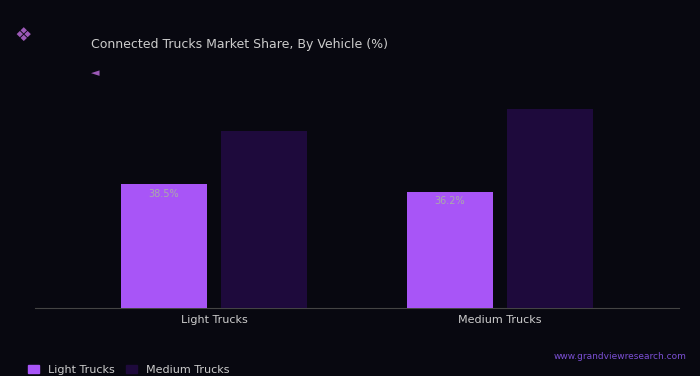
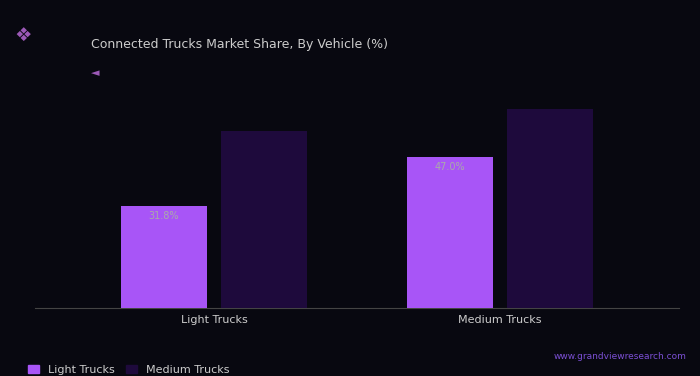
Light Trucks/Light Trucks: 38.5% -> 31.8%
Light Trucks/Medium Trucks: 36.2% -> 47.0%
